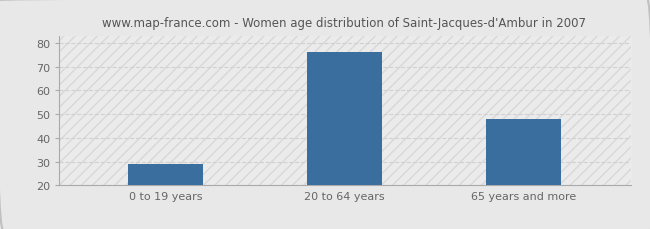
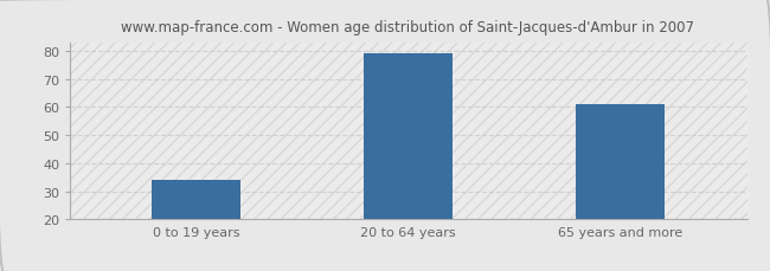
0 to 19 years: 29 -> 34
20 to 64 years: 76 -> 79
65 years and more: 48 -> 61
